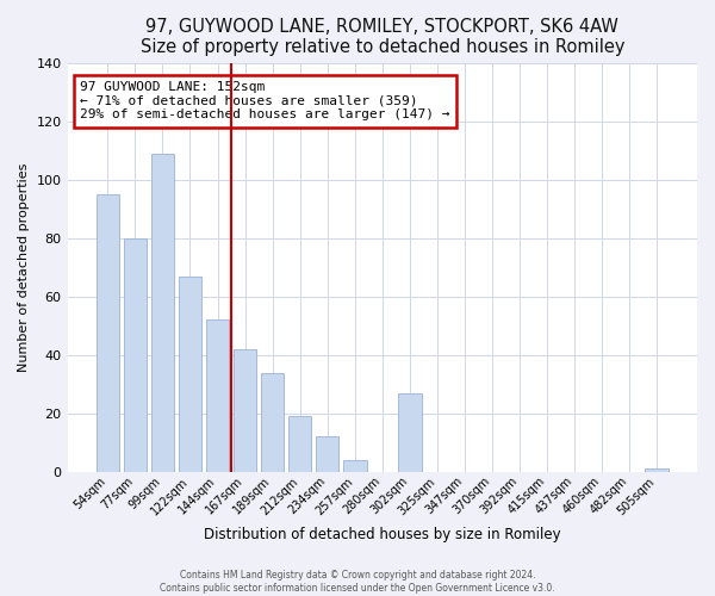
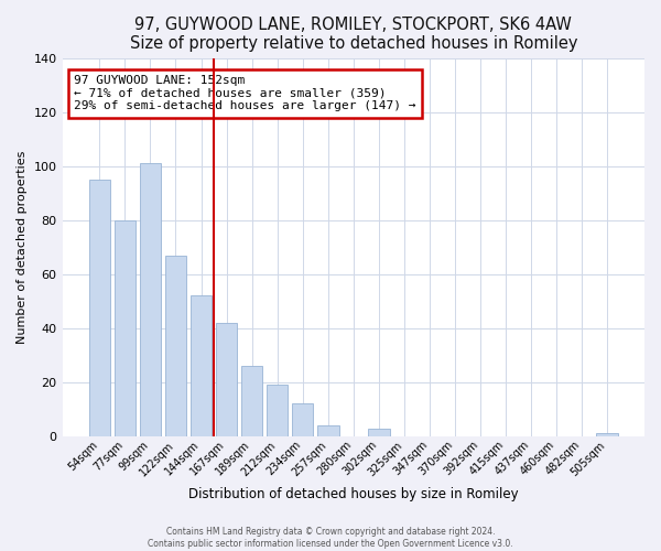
99sqm: 109 -> 101
189sqm: 34 -> 26
302sqm: 27 -> 3
